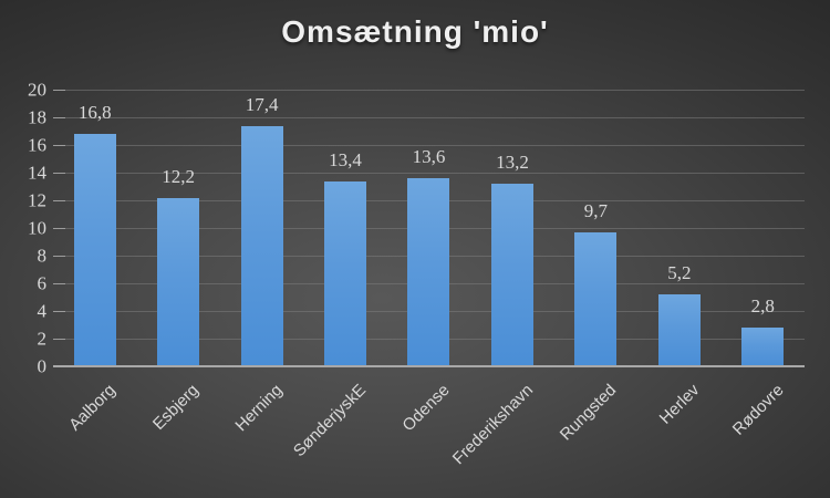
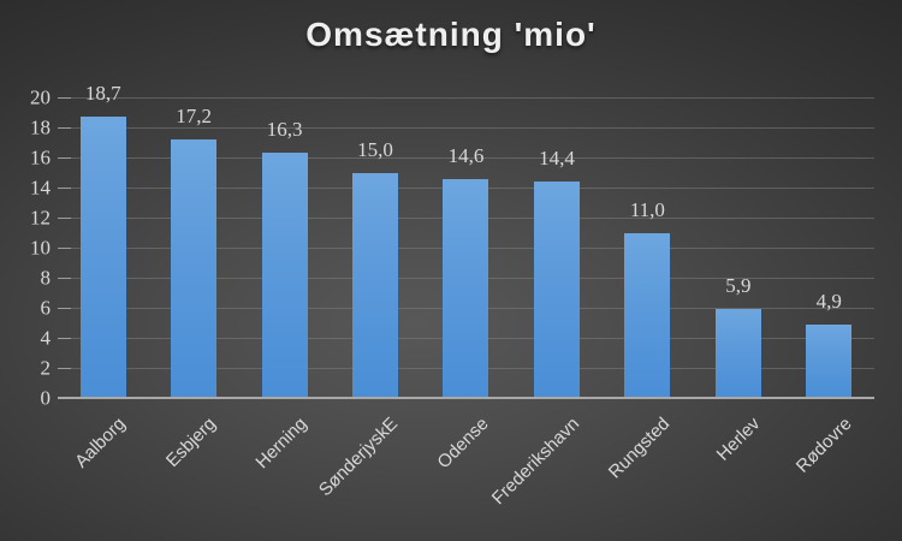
Aalborg: 16,8 -> 18,7
Esbjerg: 12,2 -> 17,2
Herning: 17,4 -> 16,3
SønderjyskE: 13,4 -> 15,0
Odense: 13,6 -> 14,6
Frederikshavn: 13,2 -> 14,4
Rungsted: 9,7 -> 11,0
Herlev: 5,2 -> 5,9
Rødovre: 2,8 -> 4,9
